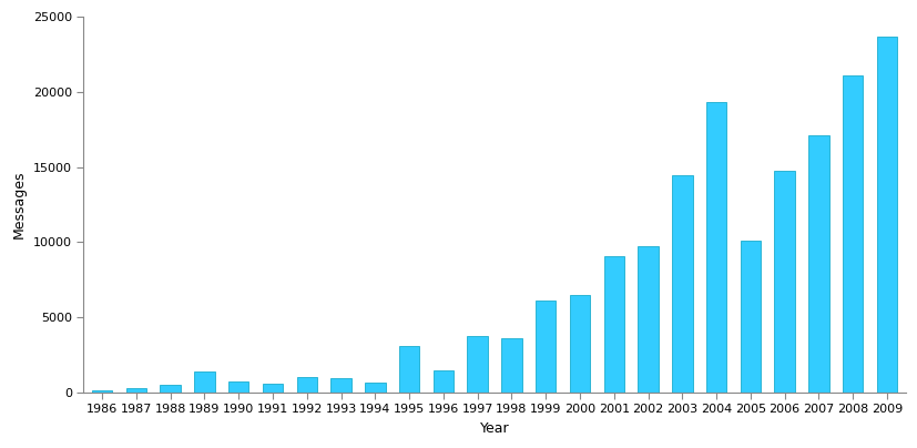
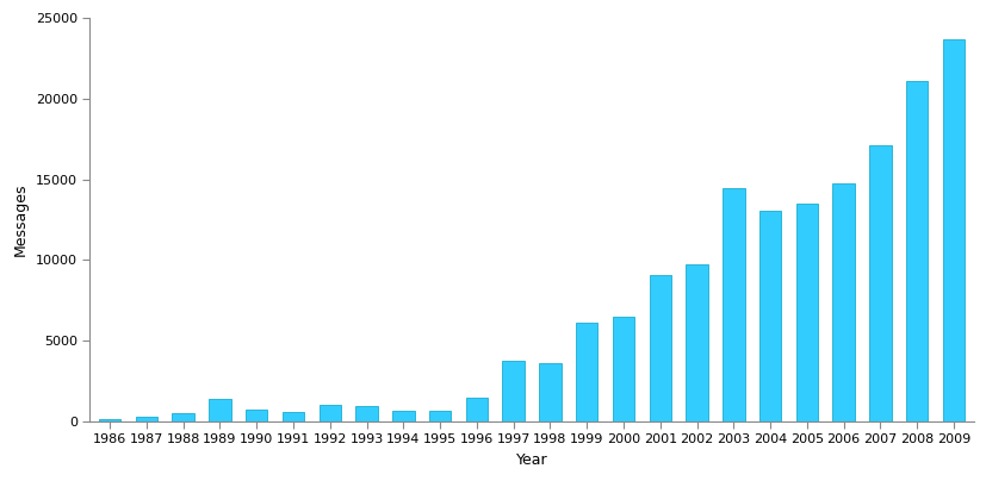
1995: 3100 -> 700
2004: 19300 -> 13000
2005: 10100 -> 13500
